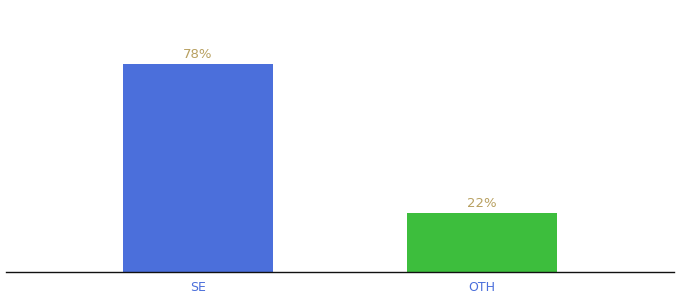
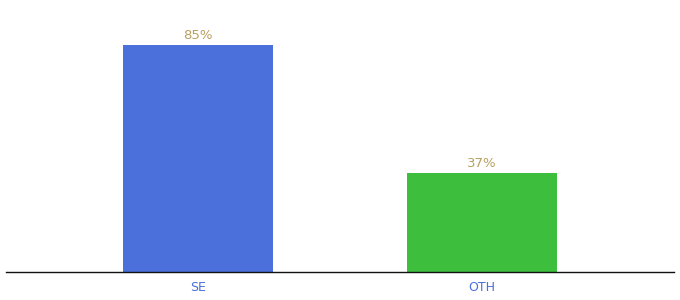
SE: 78% -> 85%
OTH: 22% -> 37%
